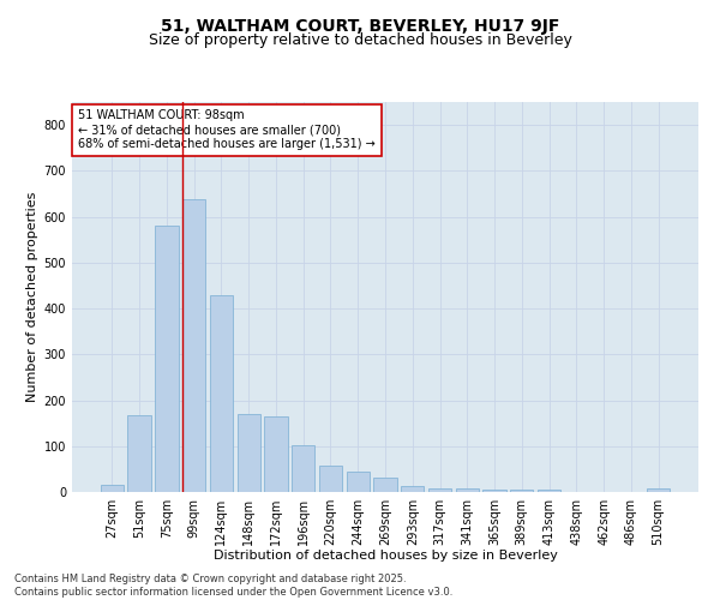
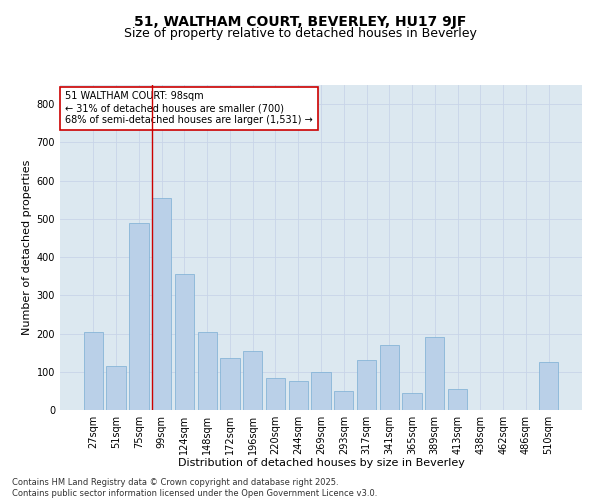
27sqm: 17 -> 205
51sqm: 168 -> 115
75sqm: 580 -> 490
99sqm: 638 -> 555
124sqm: 430 -> 355
148sqm: 170 -> 205
172sqm: 165 -> 135
196sqm: 103 -> 155
220sqm: 57 -> 85
244sqm: 45 -> 75
269sqm: 32 -> 100
293sqm: 12 -> 50
317sqm: 8 -> 130
341sqm: 8 -> 170
365sqm: 5 -> 45
389sqm: 5 -> 190
413sqm: 5 -> 55
510sqm: 7 -> 125
